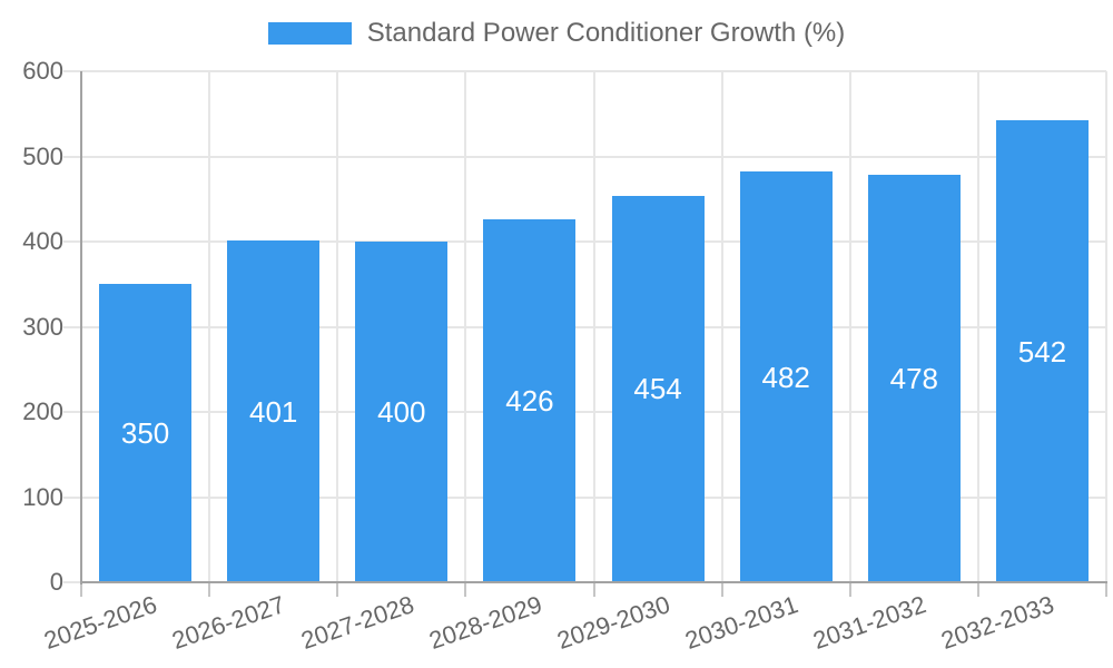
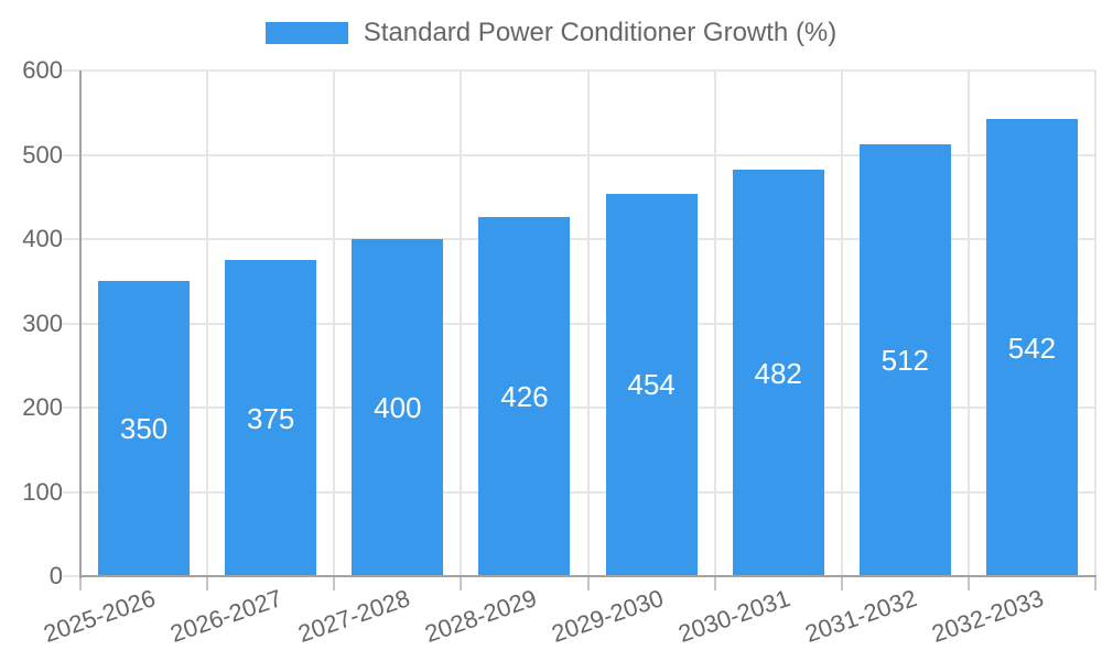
2026-2027: 401 -> 375
2031-2032: 478 -> 512
